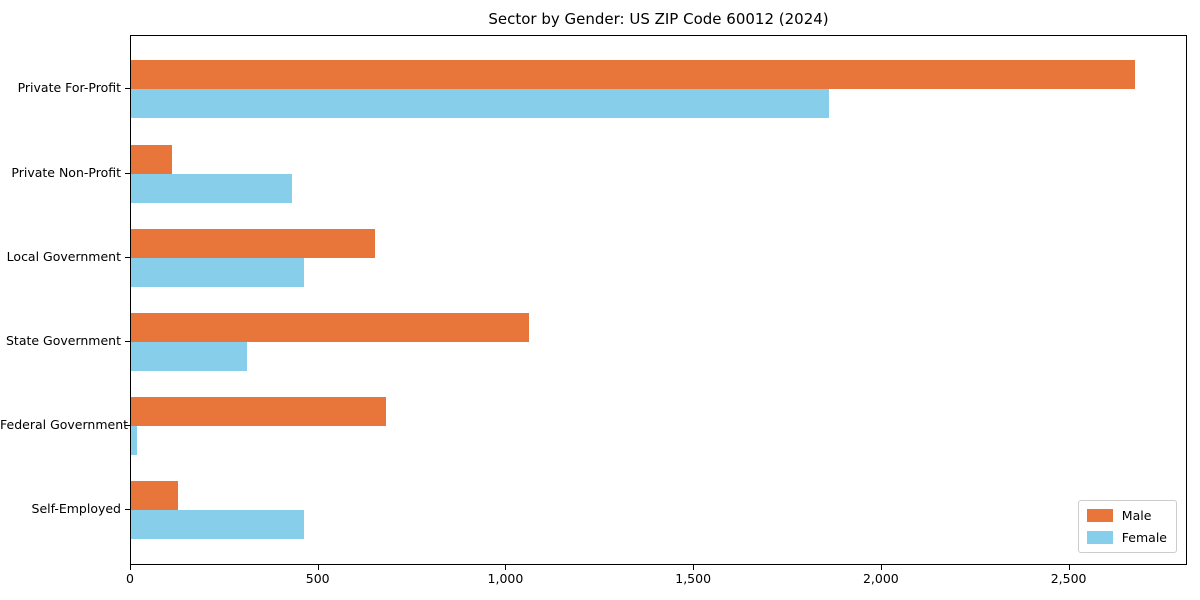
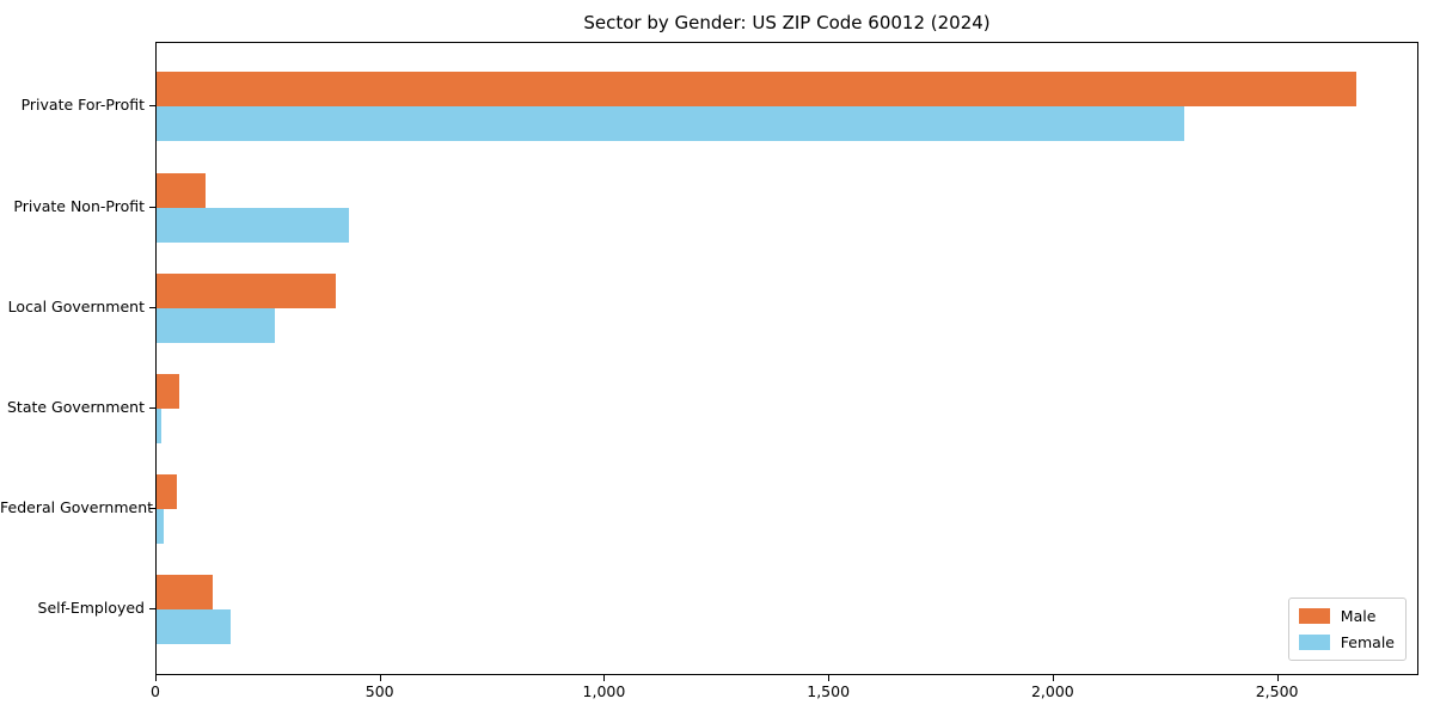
Female/Private For-Profit: 1860 -> 2290
Male/Local Government: 650 -> 400
Female/Local Government: 460 -> 260
Male/State Government: 1060 -> 50
Female/State Government: 310 -> 10
Male/Federal Government: 680 -> 40
Female/Self-Employed: 460 -> 160
